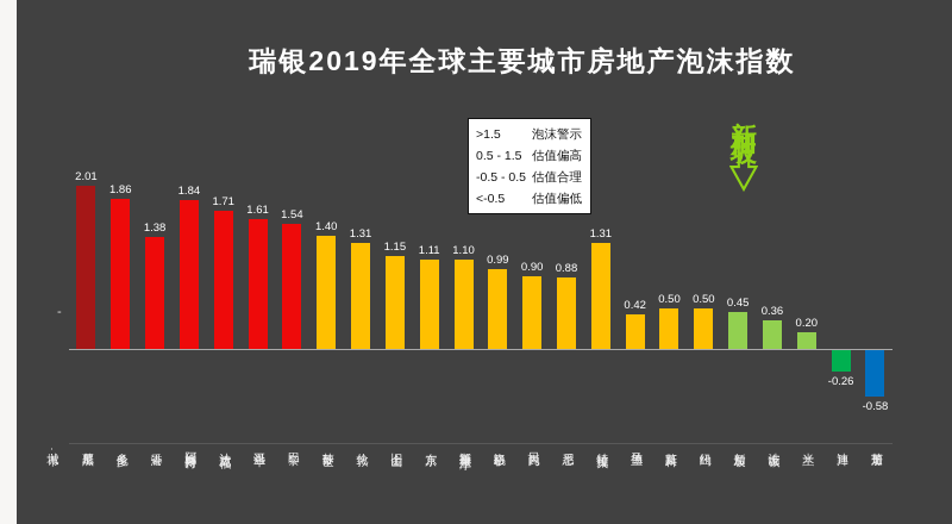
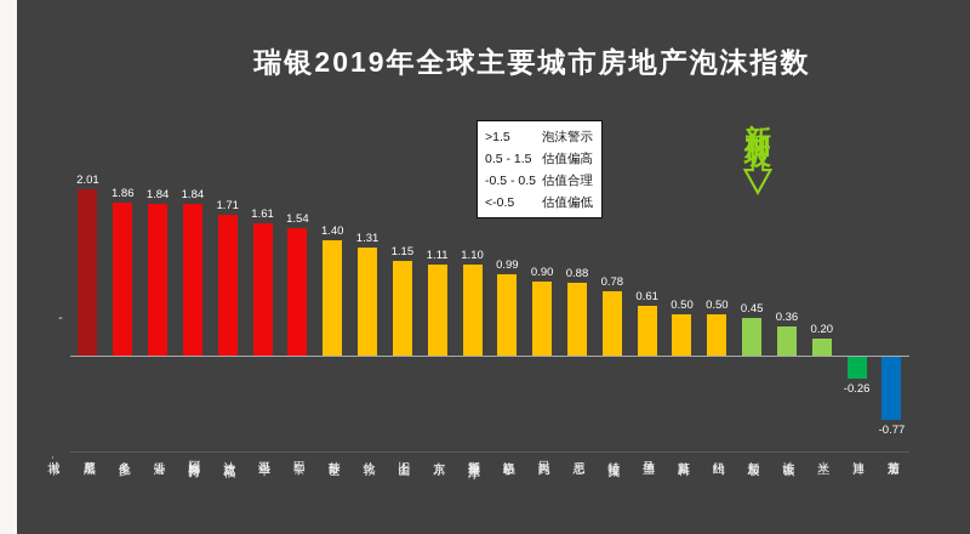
香港: 1.38 -> 1.84
特拉维夫: 1.31 -> 0.78
马德里: 0.42 -> 0.61
芝加哥: -0.58 -> -0.77
